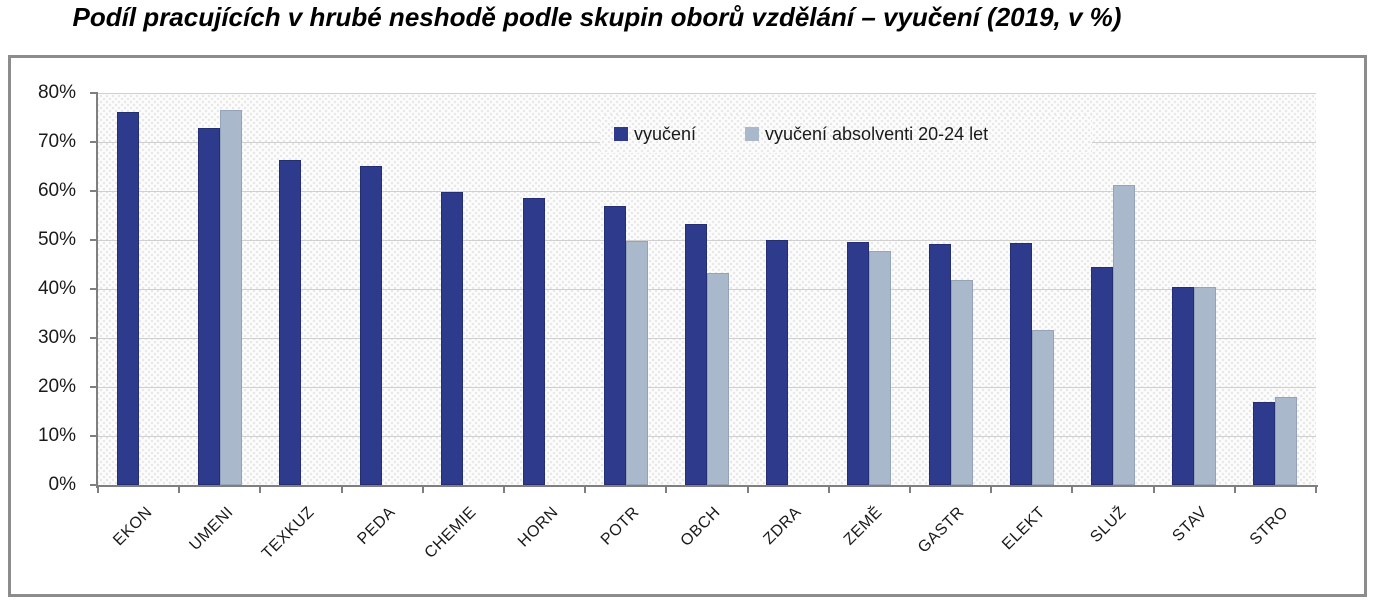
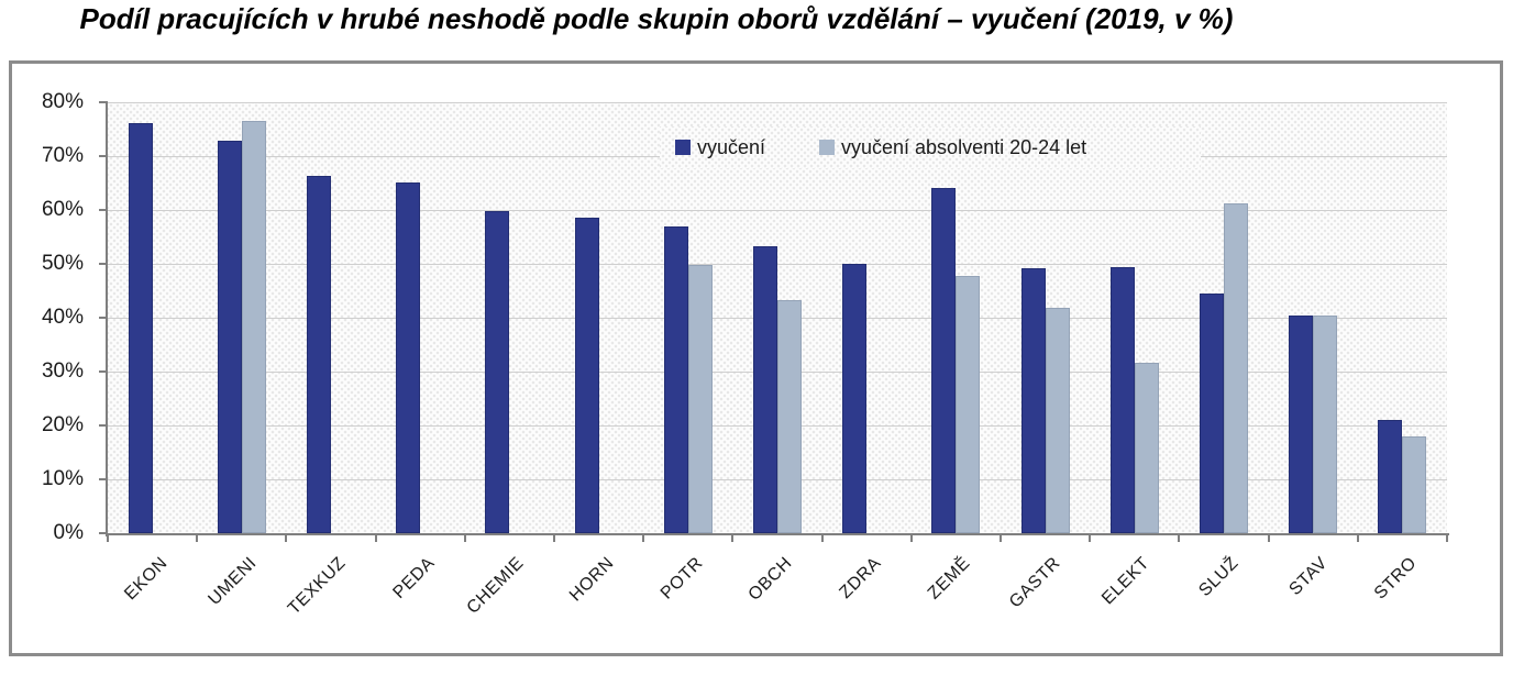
vyučení/ZEMĚ: 50% -> 64%
vyučení/STRO: 17% -> 21%
